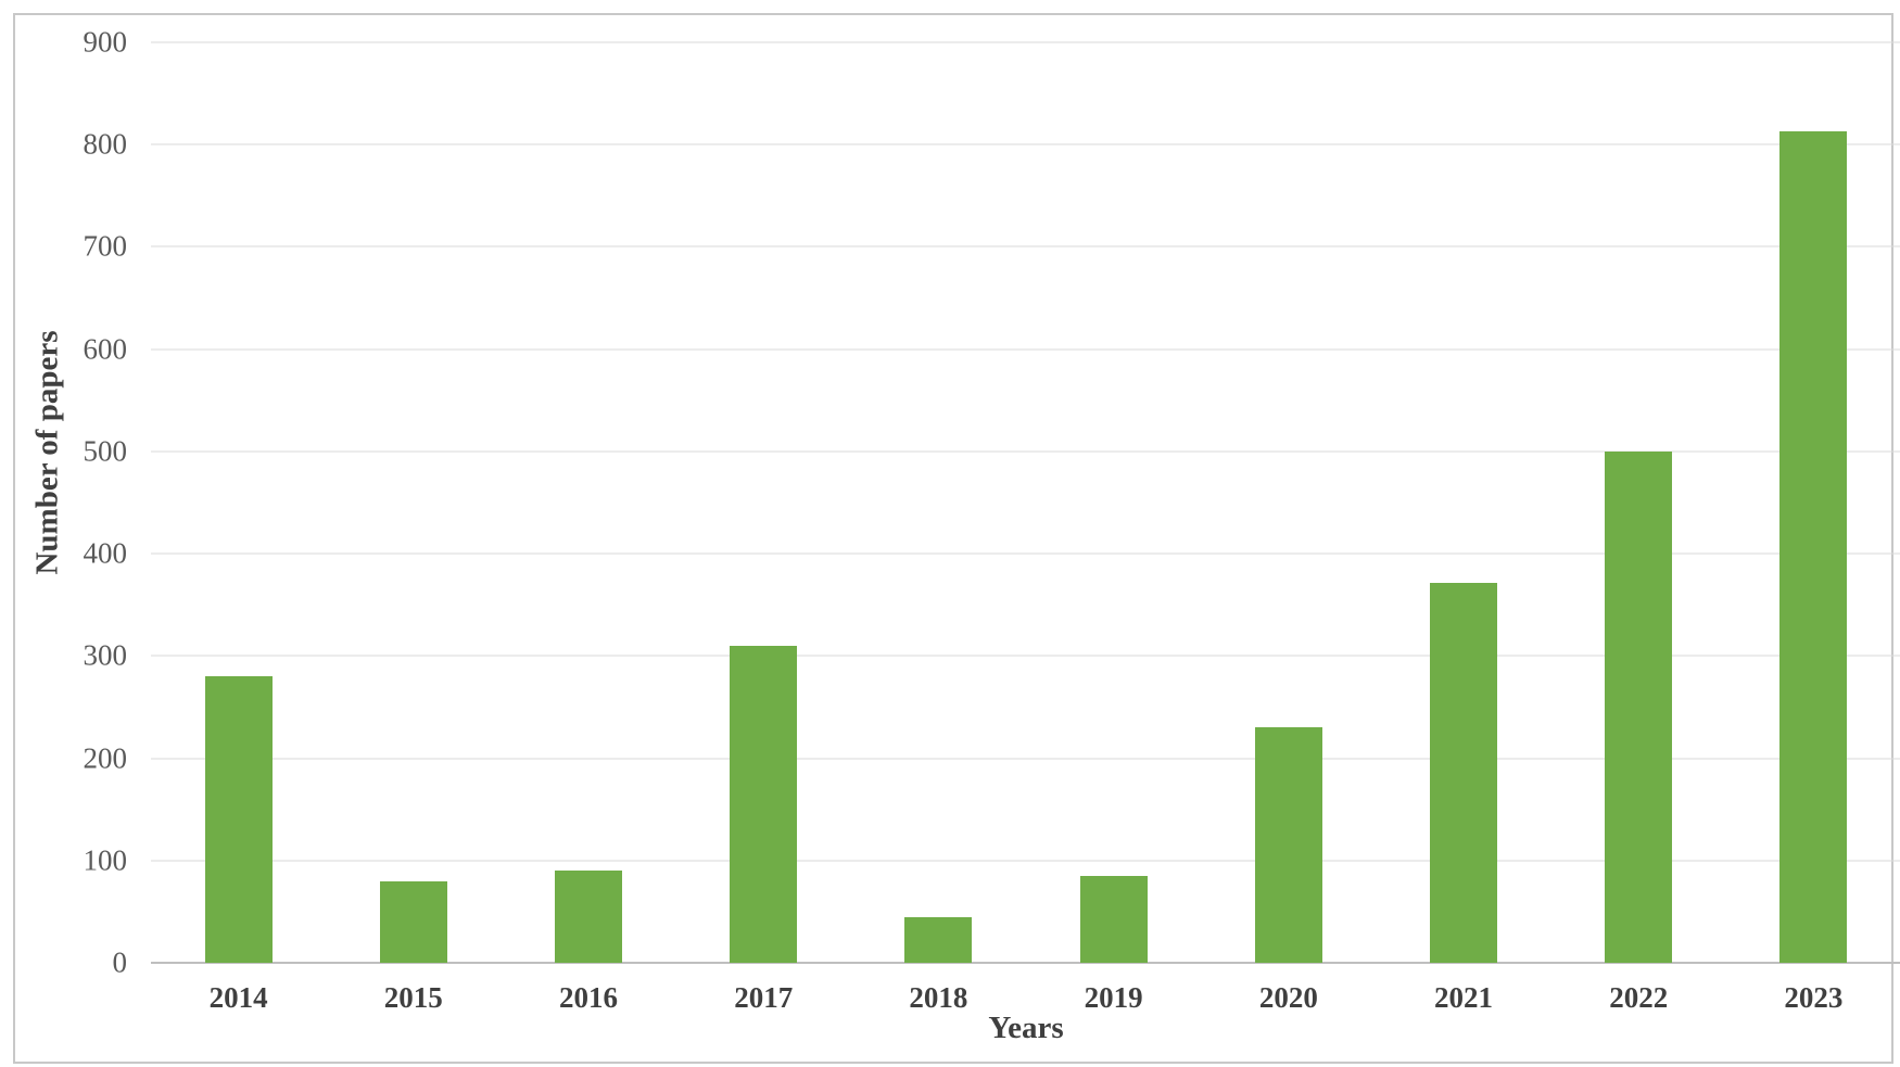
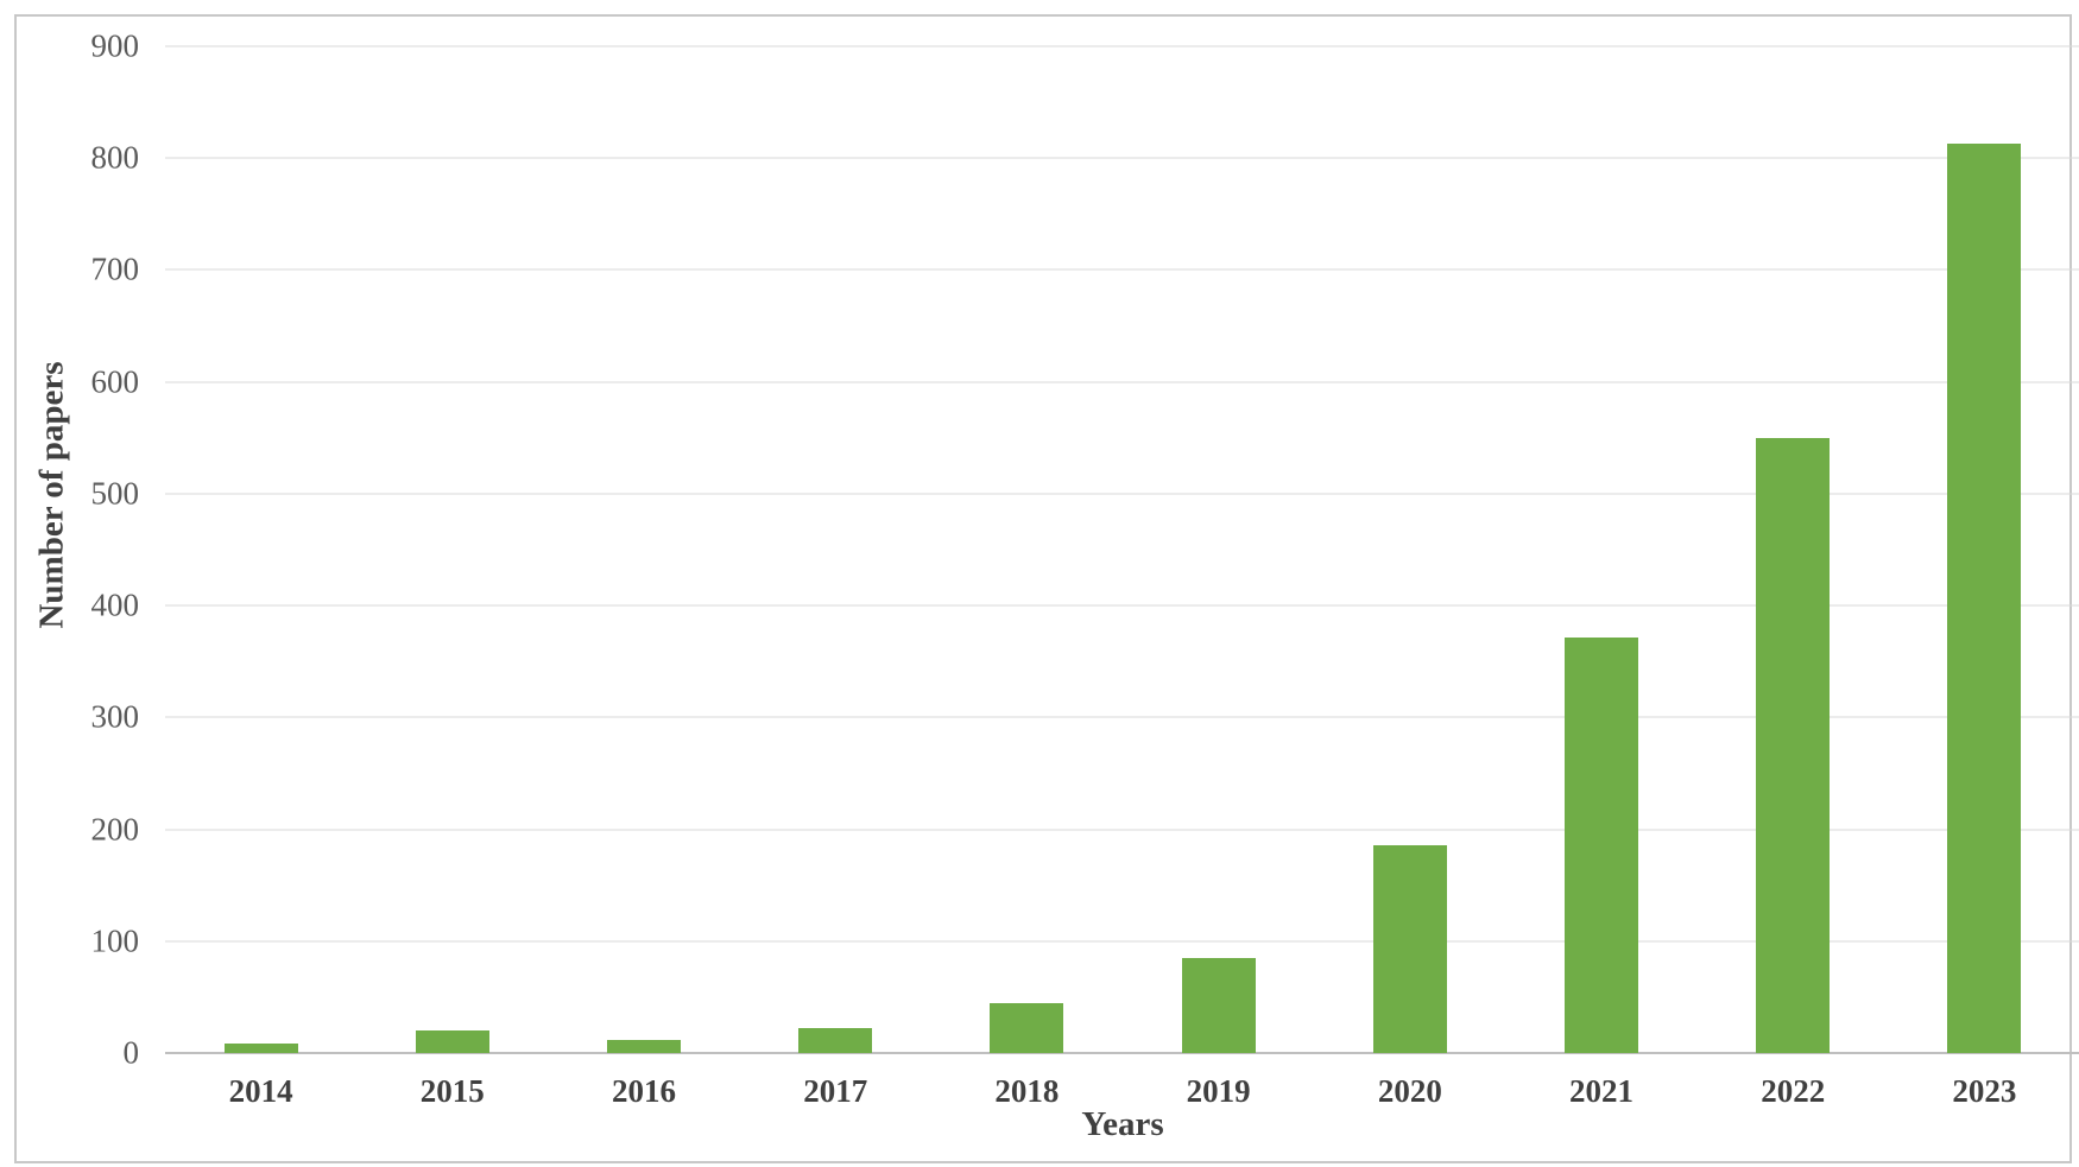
2014: 280 -> 10
2015: 80 -> 20
2016: 90 -> 10
2017: 310 -> 20
2020: 230 -> 190
2022: 500 -> 550
